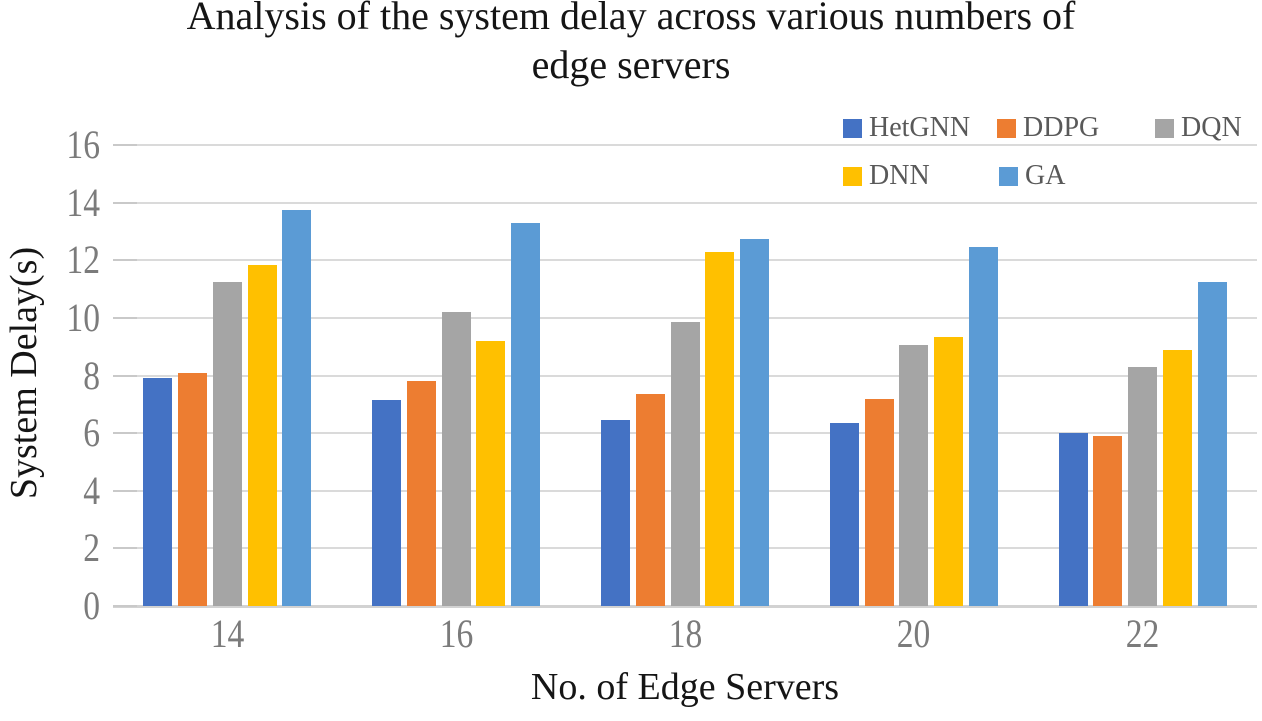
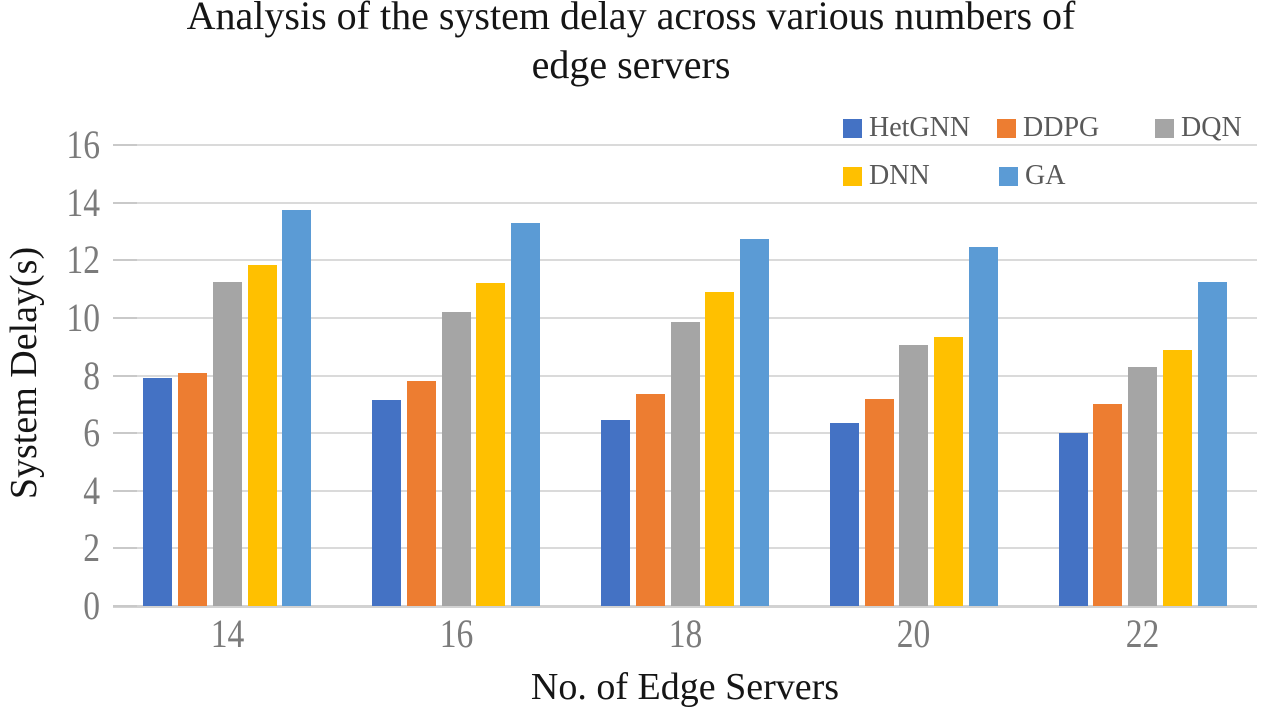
DNN/16: 9.2 -> 11.2
DNN/18: 12.3 -> 10.9
DDPG/22: 5.9 -> 7.0
